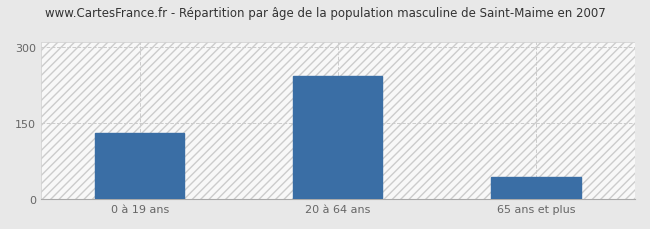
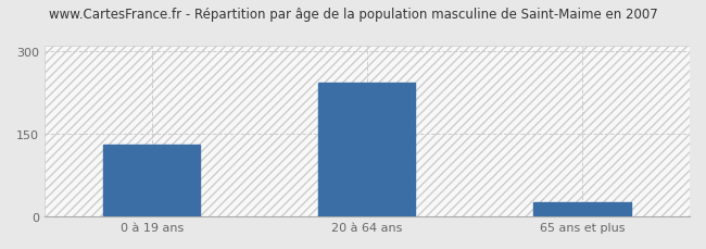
65 ans et plus: 44 -> 25
